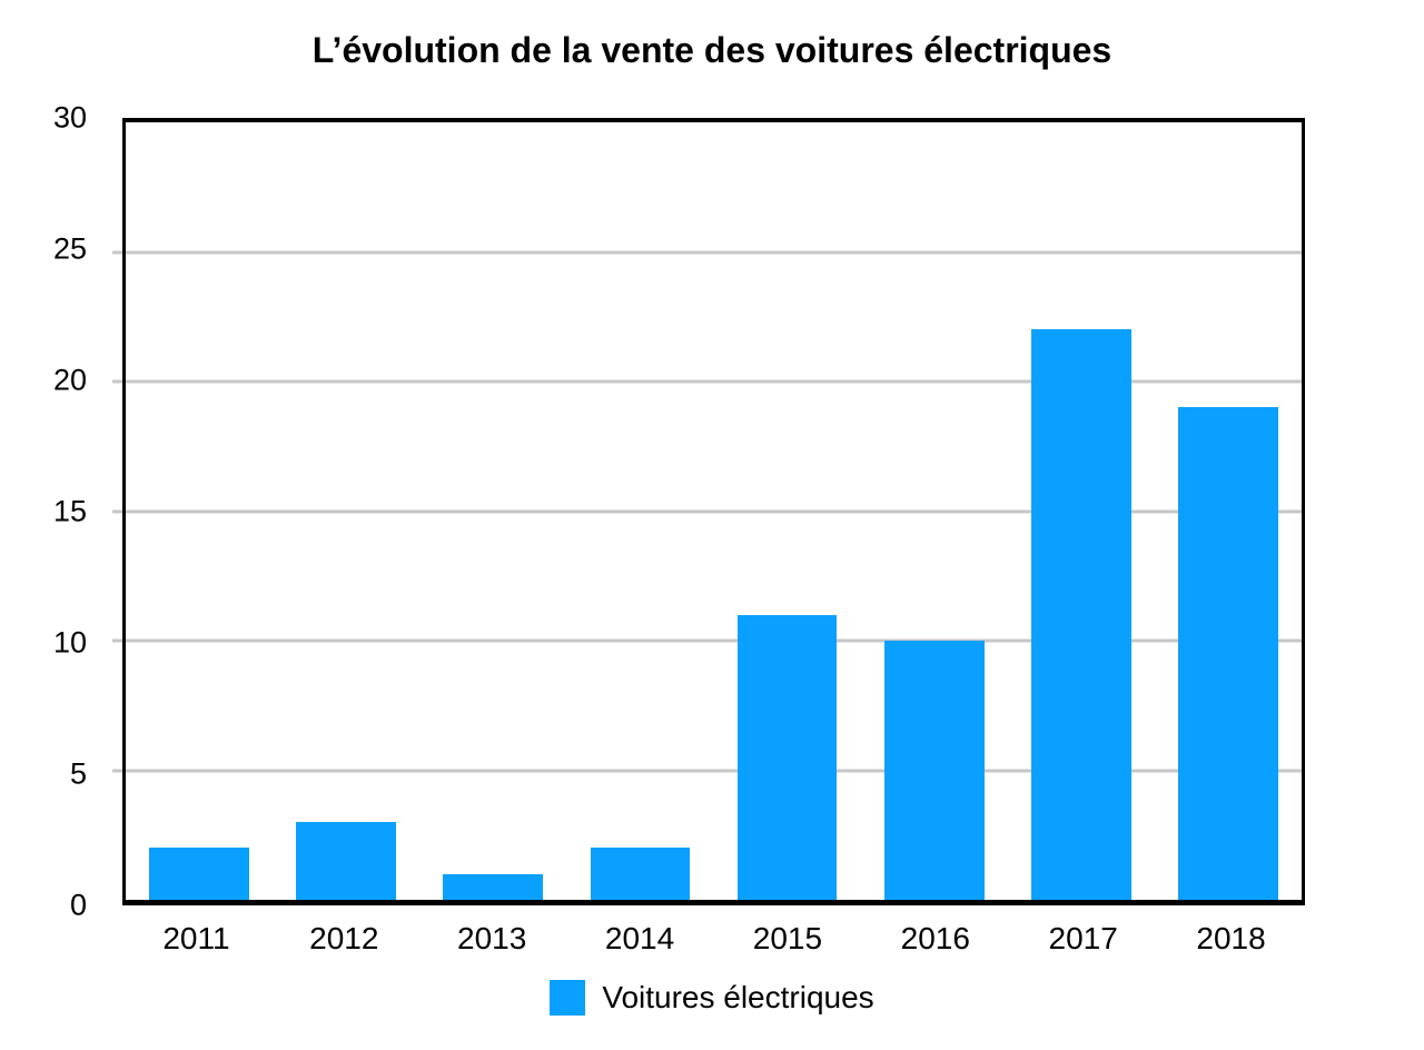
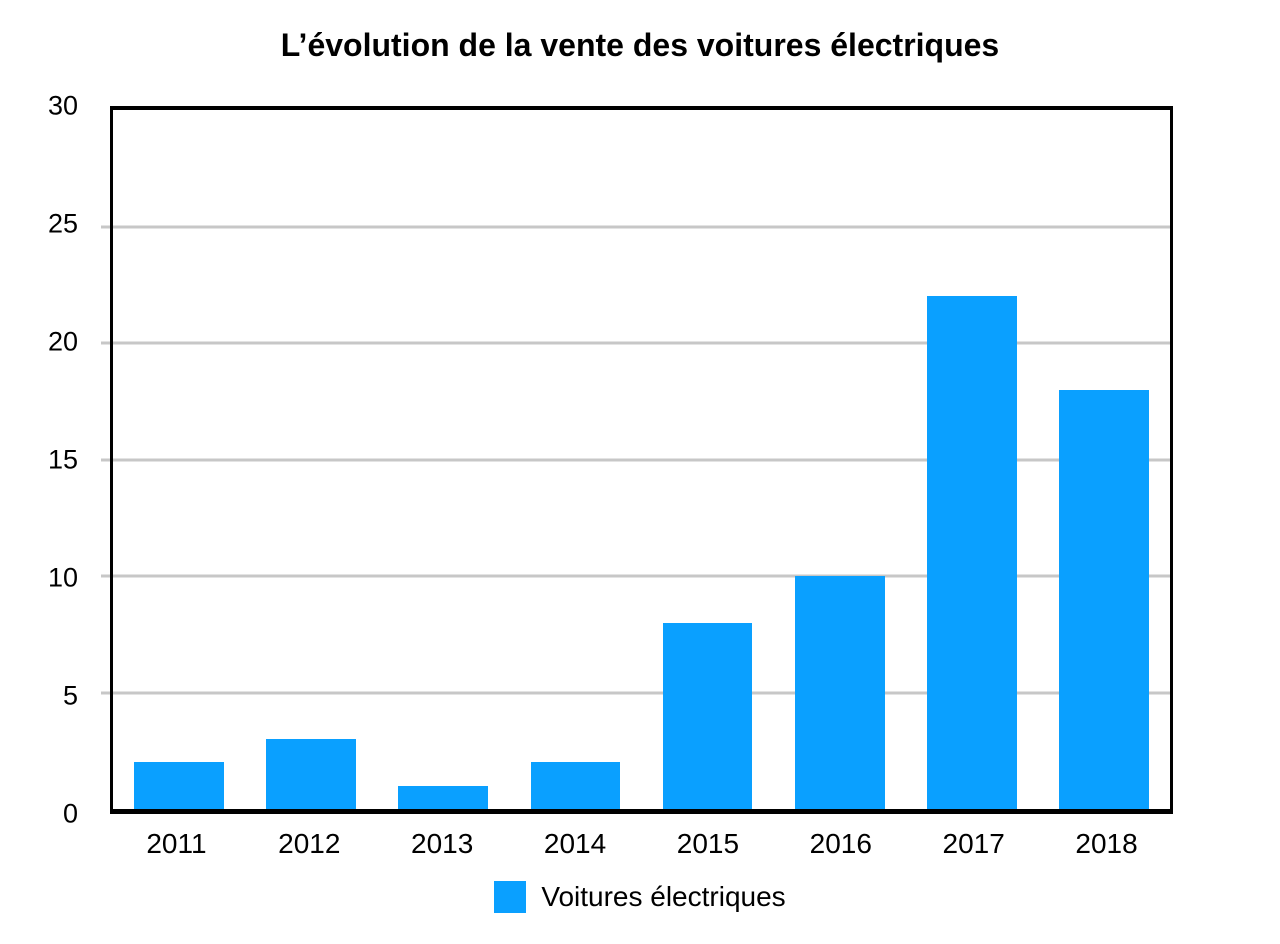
2015: 11 -> 8
2018: 19 -> 18
